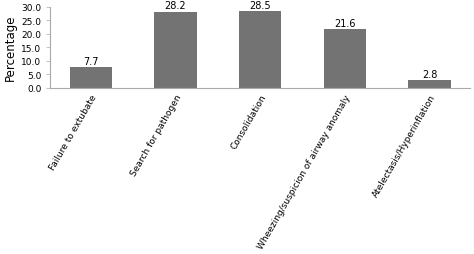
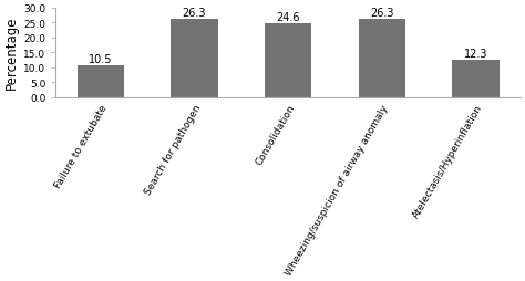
Failure to extubate: 7.7 -> 10.5
Search for pathogen: 28.2 -> 26.3
Consolidation: 28.5 -> 24.6
Wheezing/suspicion of airway anomaly: 21.6 -> 26.3
Atelectasis/Hyperinflation: 2.8 -> 12.3
